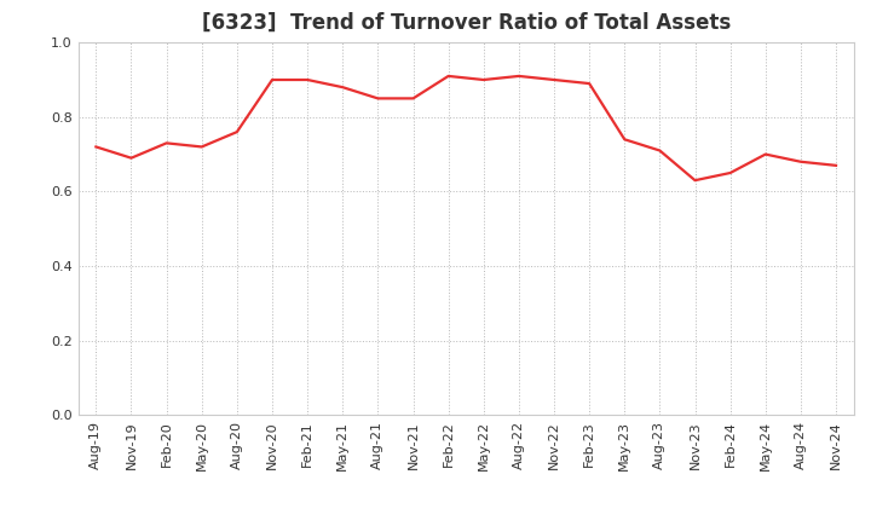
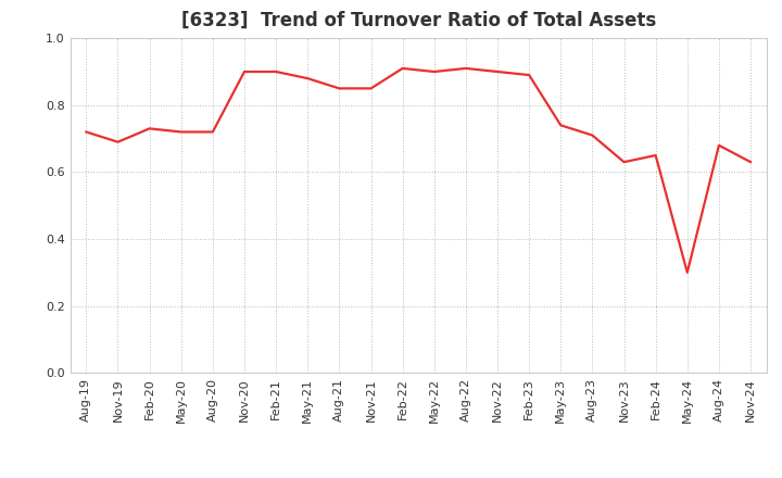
Aug-20: 0.76 -> 0.72
May-24: 0.70 -> 0.30
Nov-24: 0.67 -> 0.63
